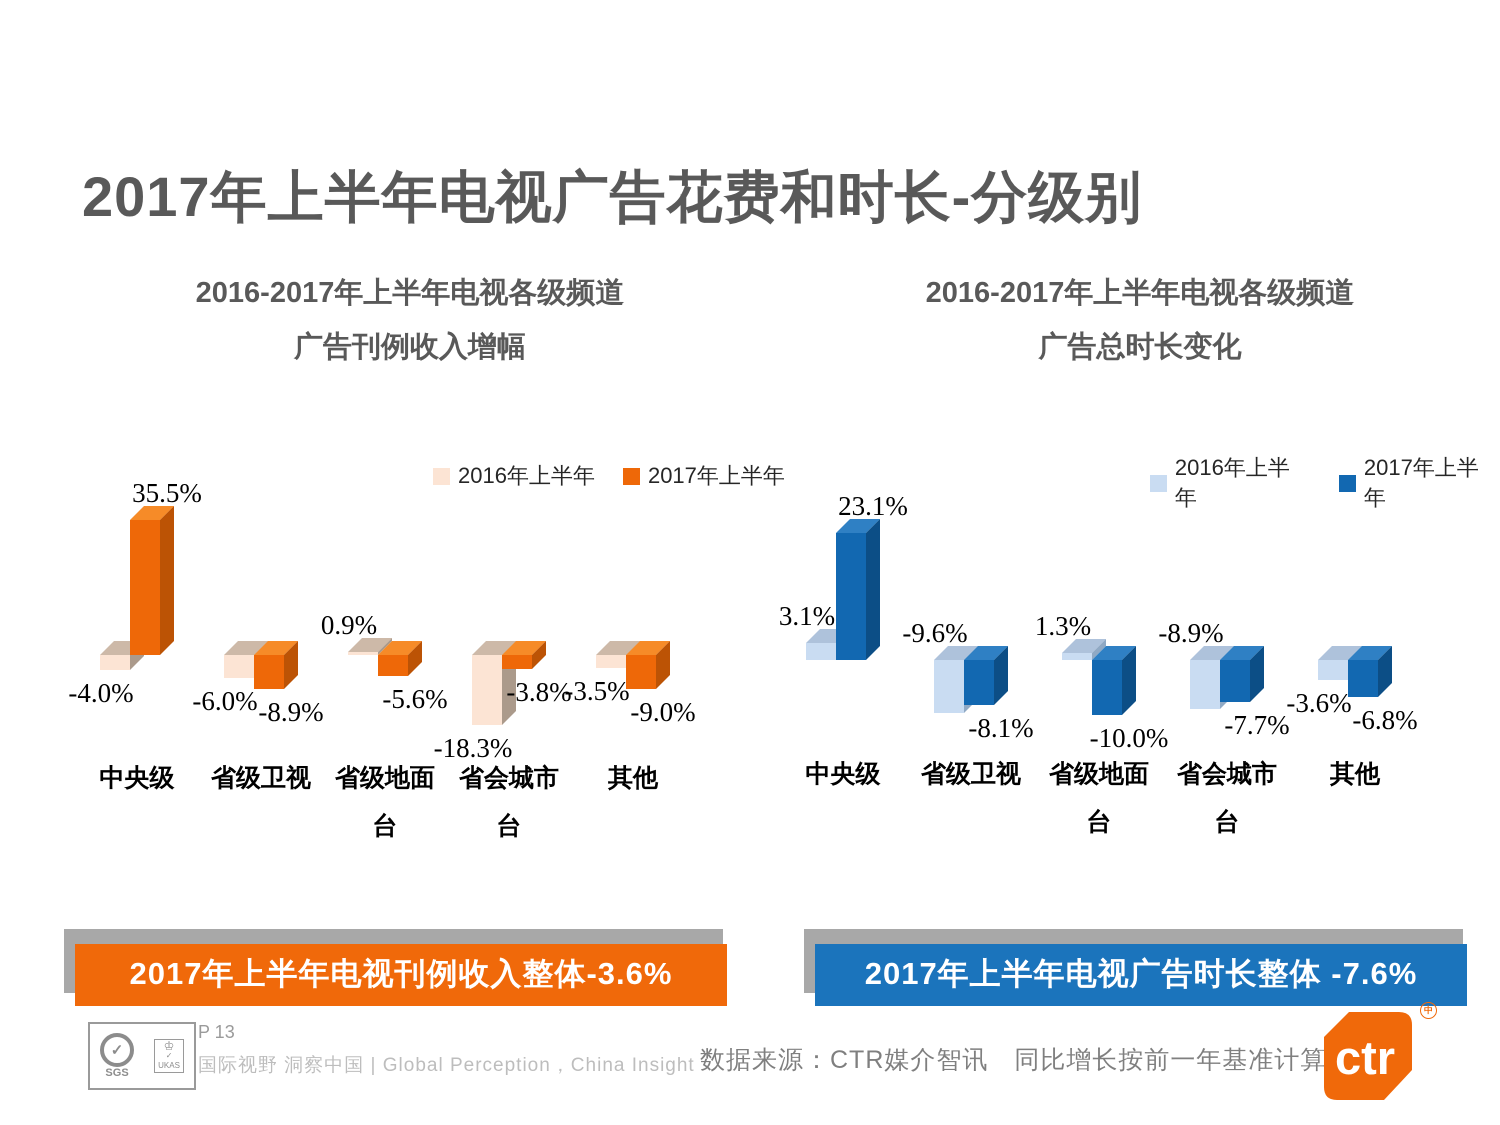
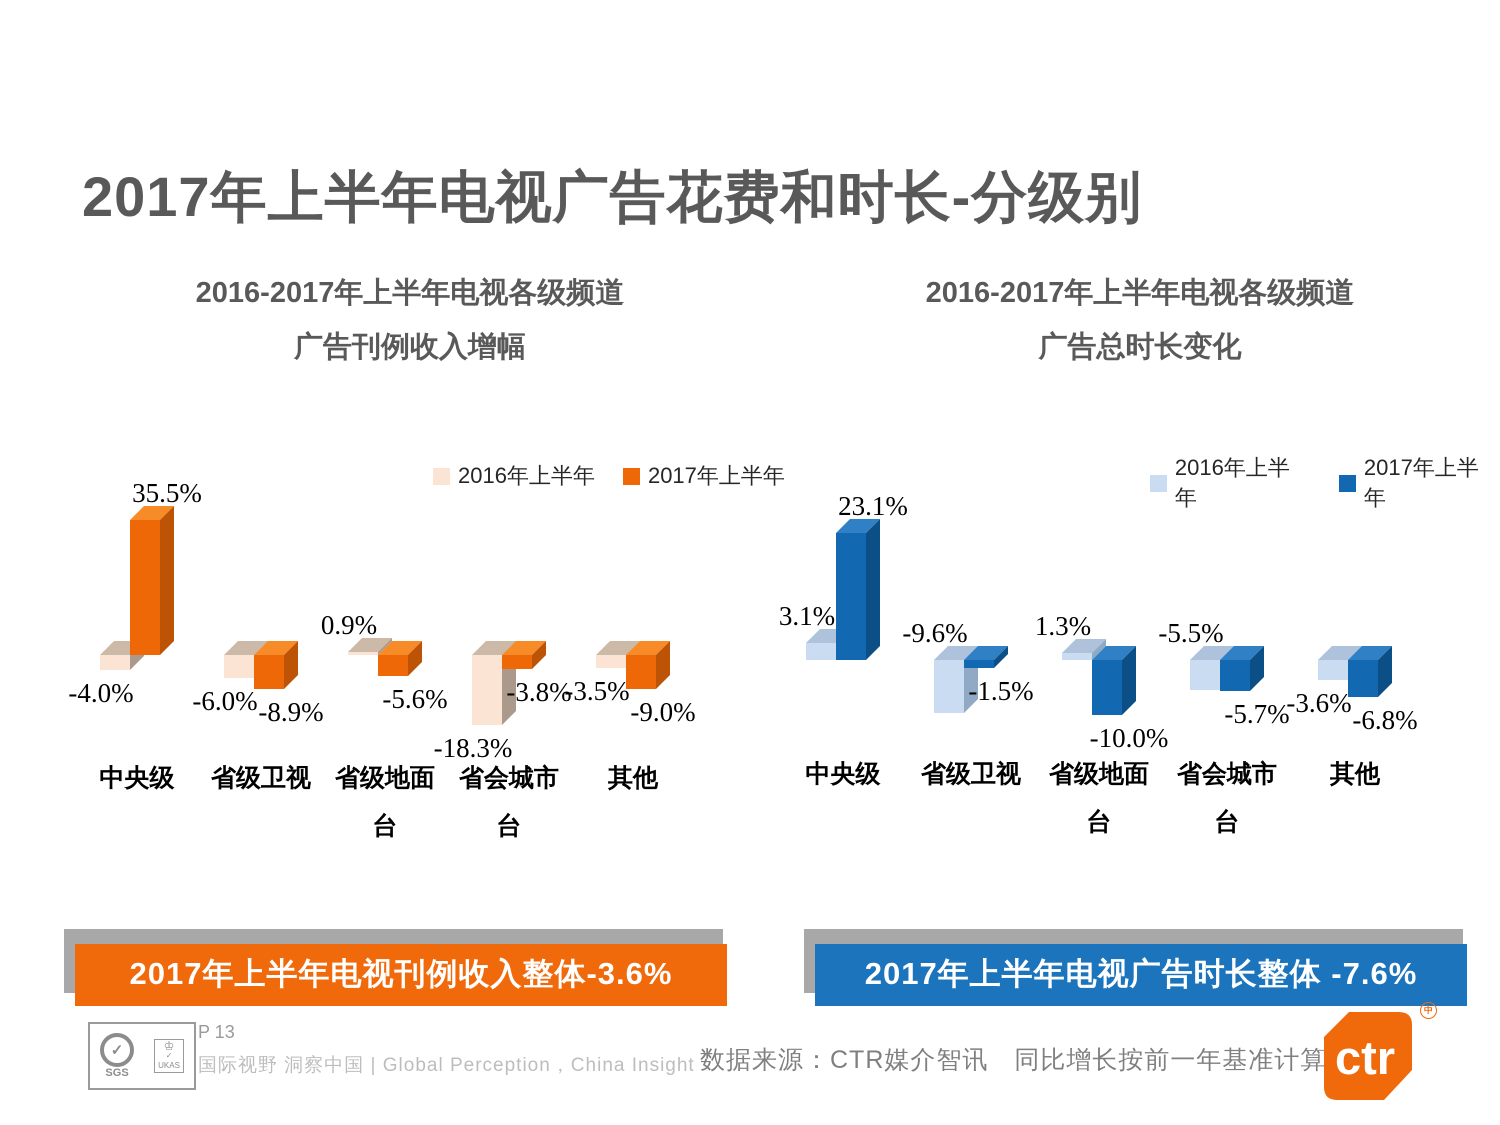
2016-2017年上半年电视各级频道广告总时长变化/2017年上半年/省级卫视: -8.1% -> -1.5%
2016-2017年上半年电视各级频道广告总时长变化/2016年上半年/省会城市台: -8.9% -> -5.5%
2016-2017年上半年电视各级频道广告总时长变化/2017年上半年/省会城市台: -7.7% -> -5.7%
